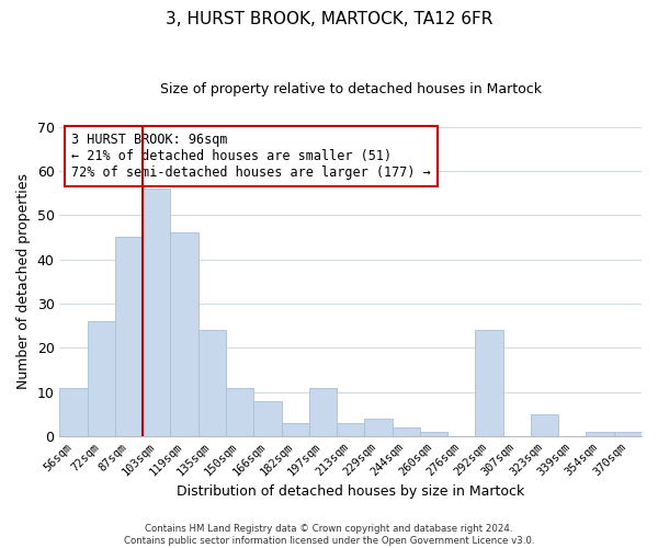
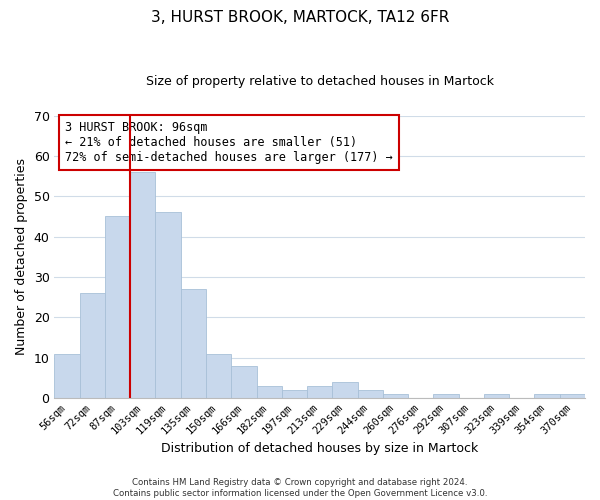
135sqm: 24 -> 27
197sqm: 11 -> 2
292sqm: 24 -> 1
323sqm: 5 -> 1
